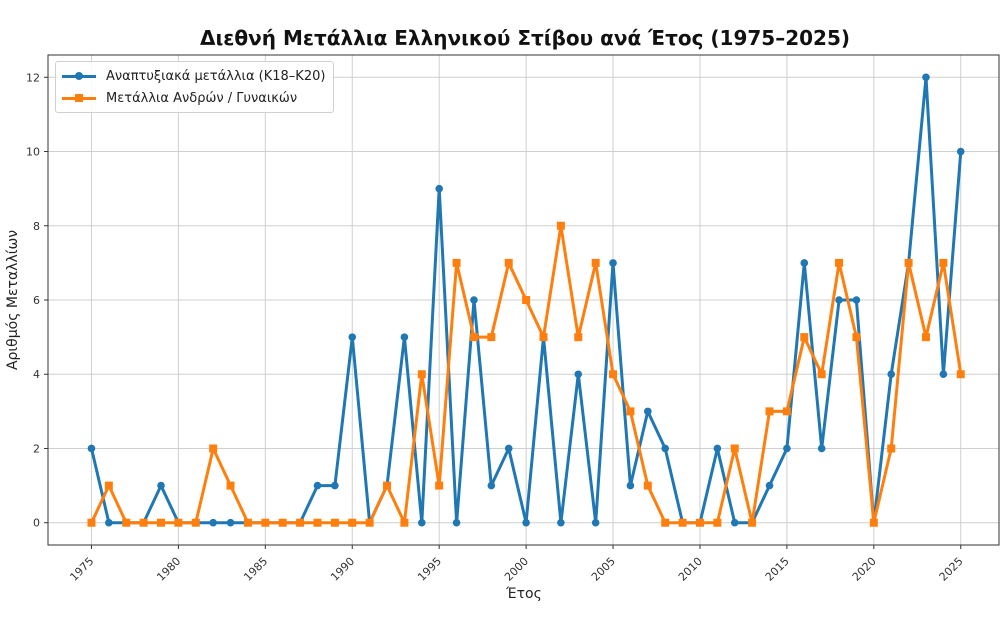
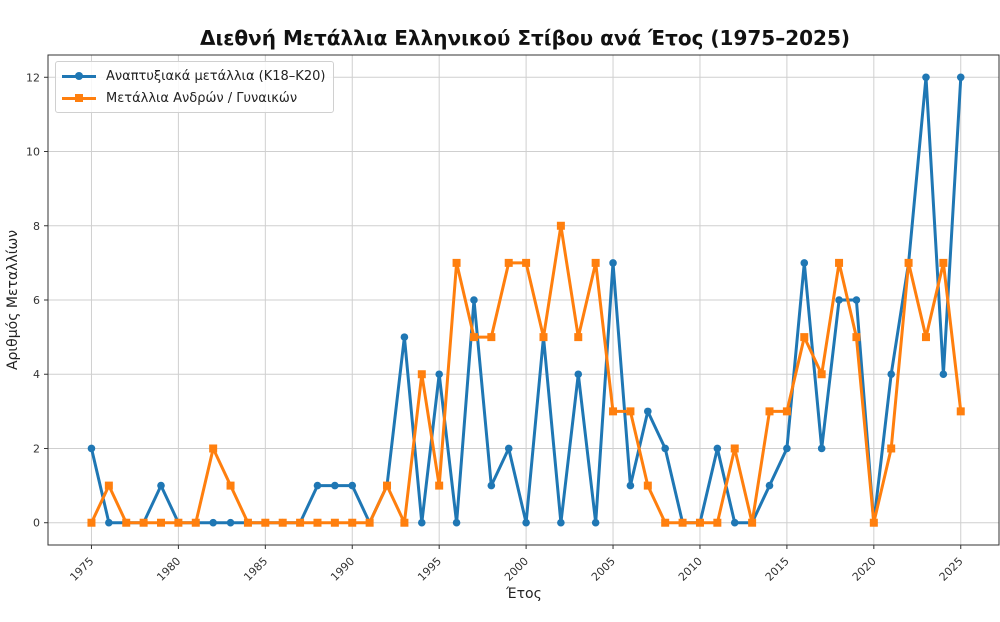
Αναπτυξιακά μετάλλια (Κ18–Κ20)/1990: 5 -> 1
Αναπτυξιακά μετάλλια (Κ18–Κ20)/1995: 9 -> 4
Μετάλλια Ανδρών / Γυναικών/2000: 6 -> 7
Μετάλλια Ανδρών / Γυναικών/2005: 4 -> 3
Αναπτυξιακά μετάλλια (Κ18–Κ20)/2025: 10 -> 12
Μετάλλια Ανδρών / Γυναικών/2025: 4 -> 3
